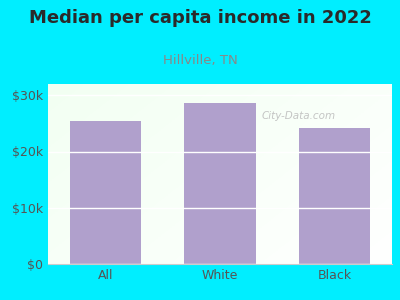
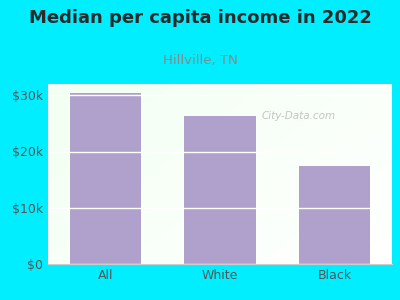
All: $25.5k -> $30.4k
White: $28.7k -> $26.4k
Black: $24.2k -> $17.4k
